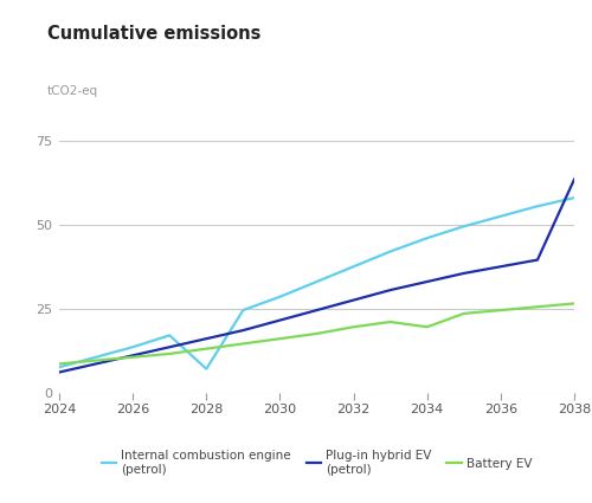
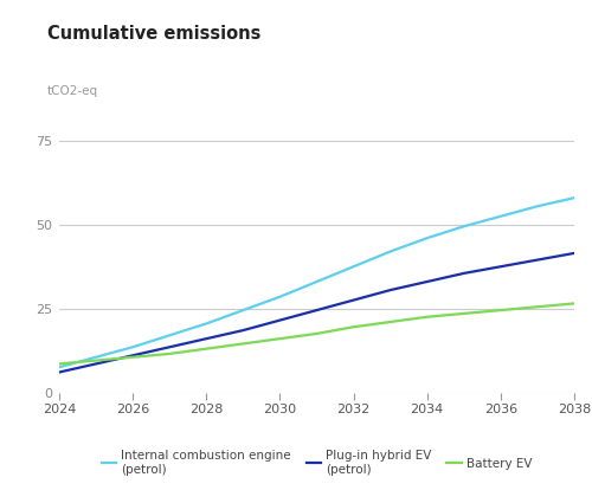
Internal combustion engine (petrol)/2028: 7.0 -> 20.5
Battery EV/2034: 19.5 -> 22.5
Plug-in hybrid EV (petrol)/2038: 63.5 -> 41.5
